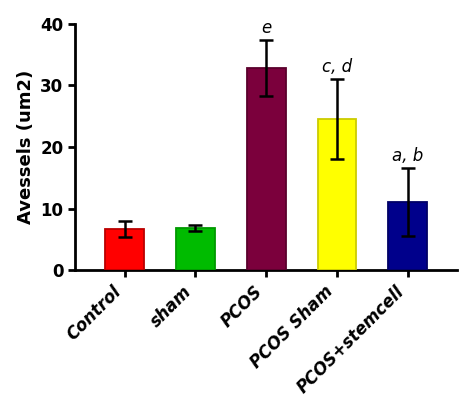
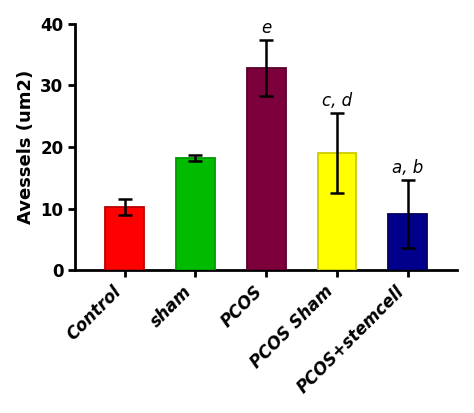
Control: 6.7 -> 10.2
sham: 6.9 -> 18.2
PCOS Sham: 24.5 -> 19.0
PCOS+stemcell: 11.1 -> 9.2
